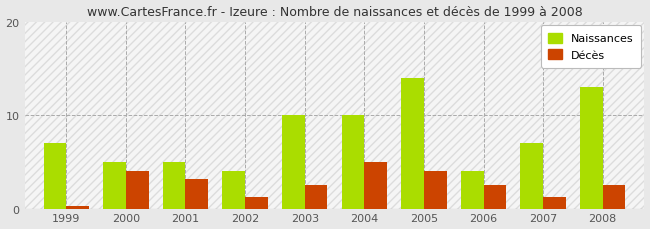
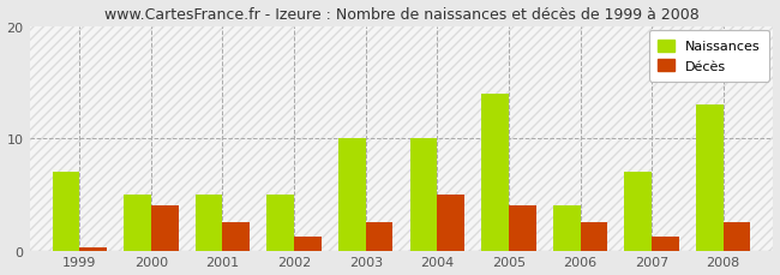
Décès/2001: 3.2 -> 2.5
Naissances/2002: 4 -> 5
